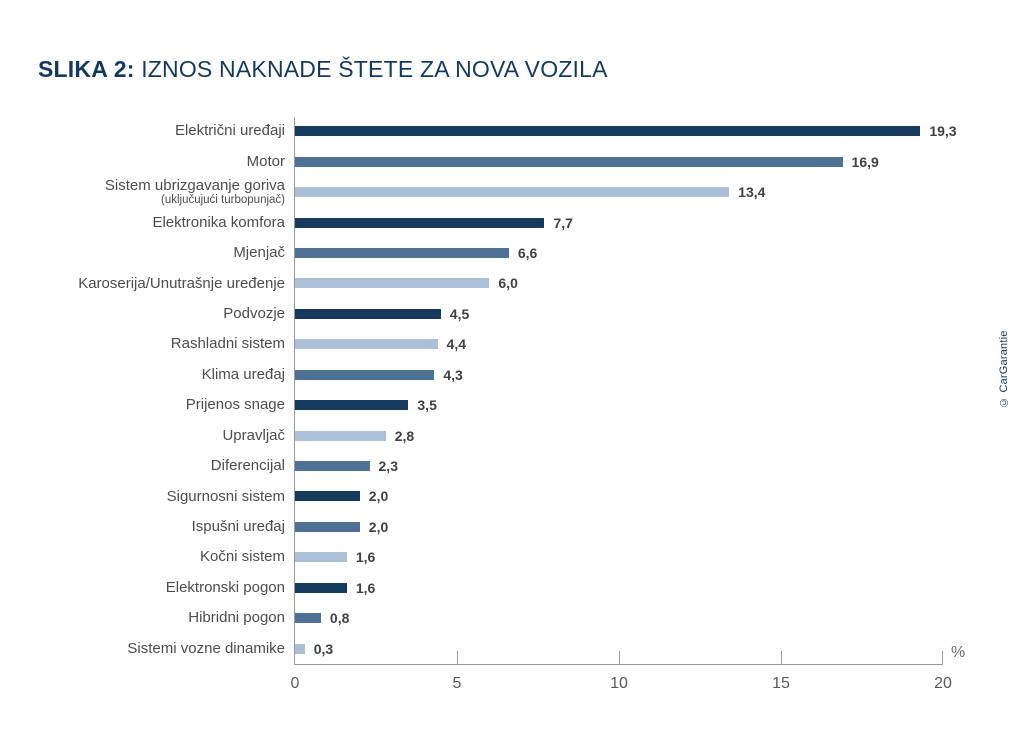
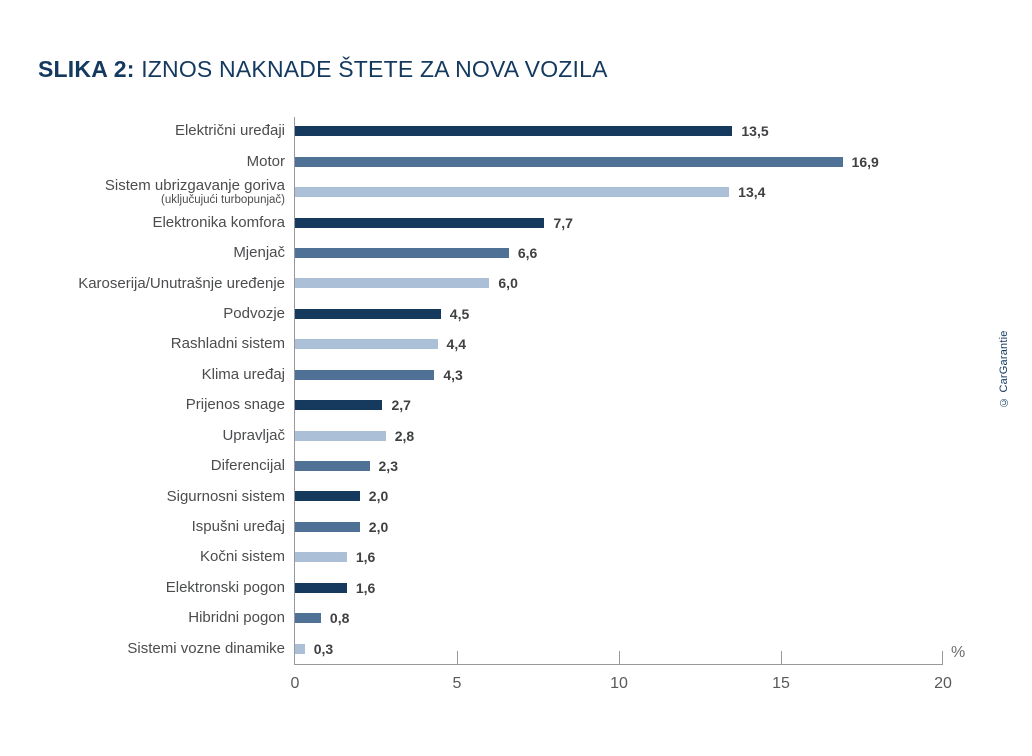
Električni uređaji: 19,3 -> 13,5
Prijenos snage: 3,5 -> 2,7
